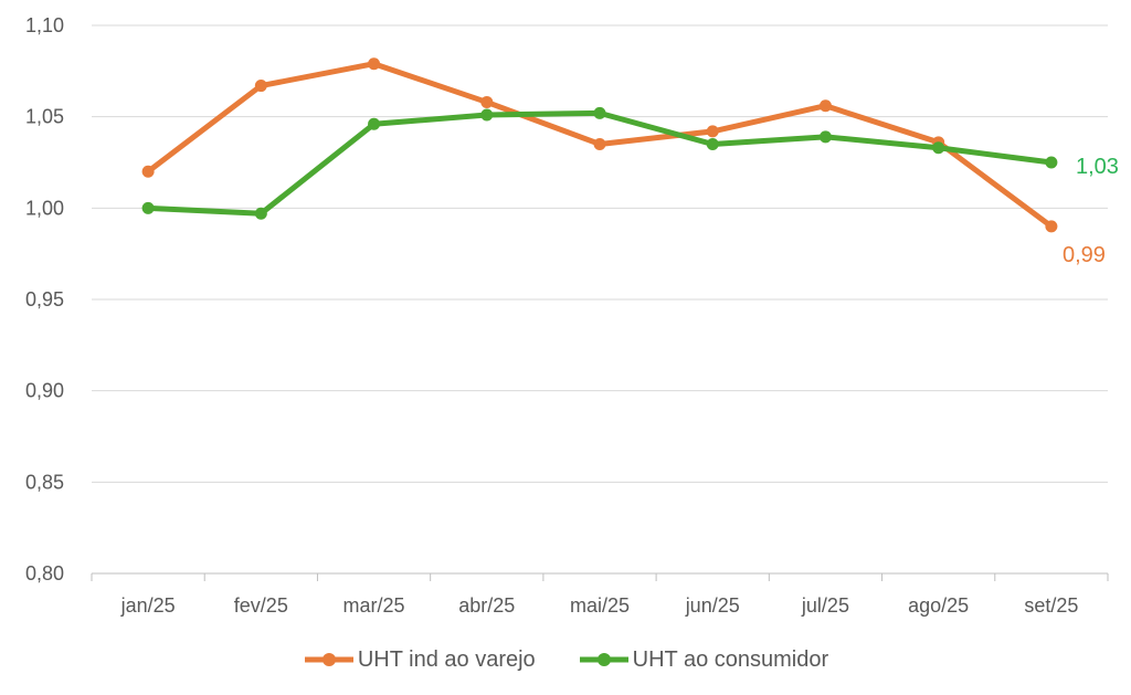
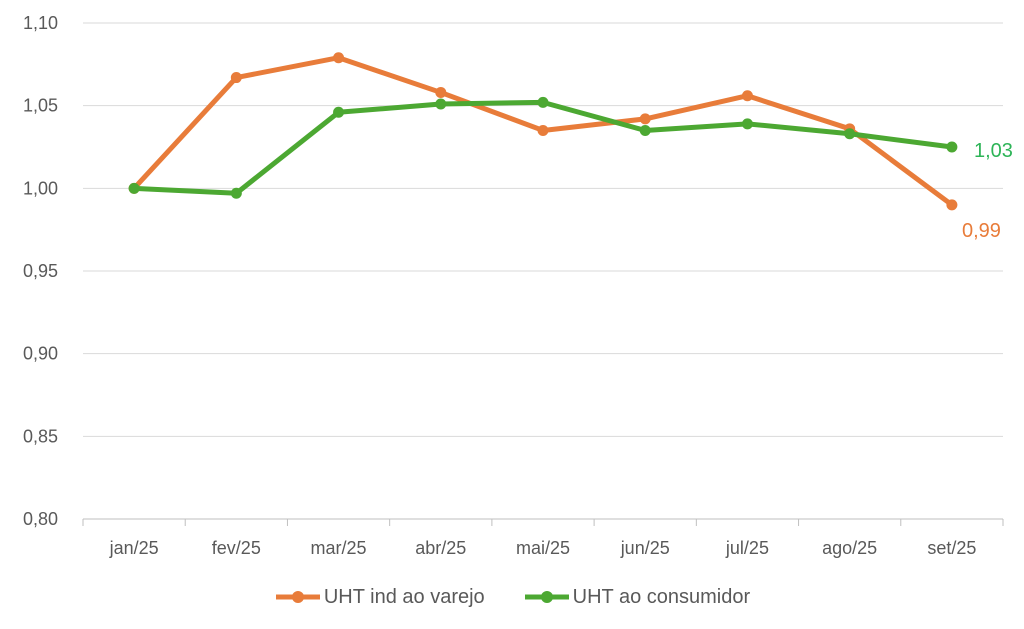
UHT ind ao varejo/jan/25: 1,02 -> 1,00
